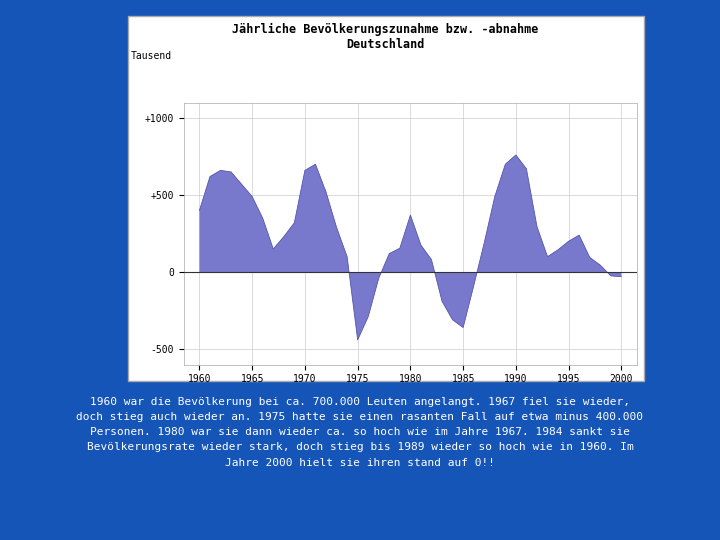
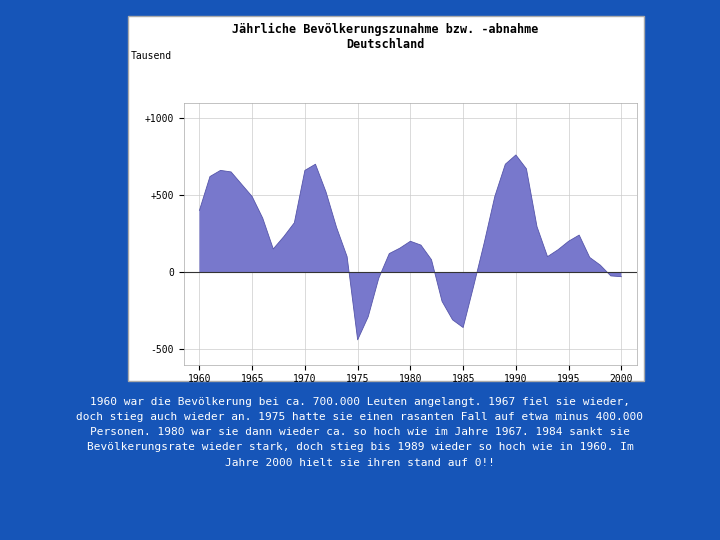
1980: 370 -> 200
